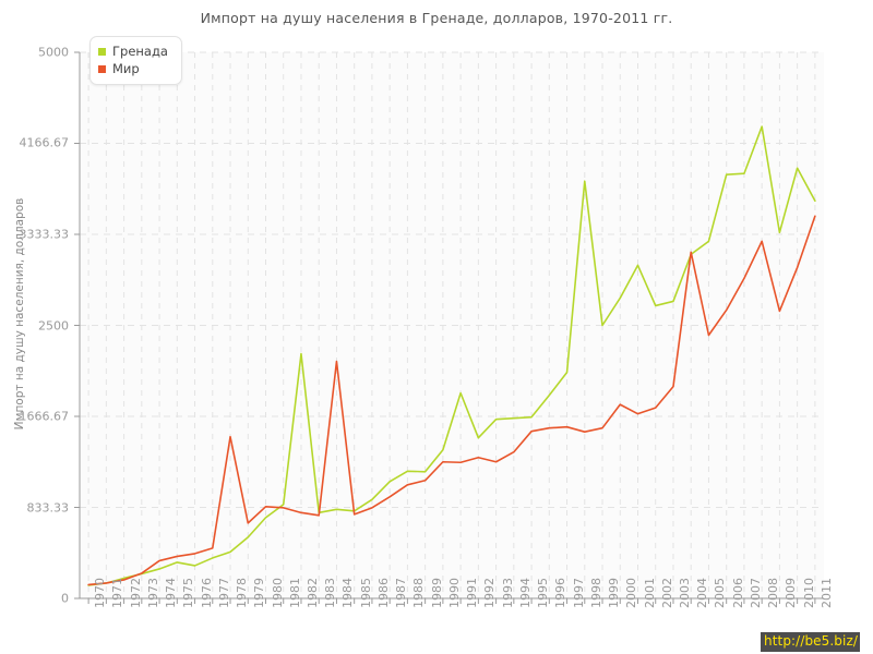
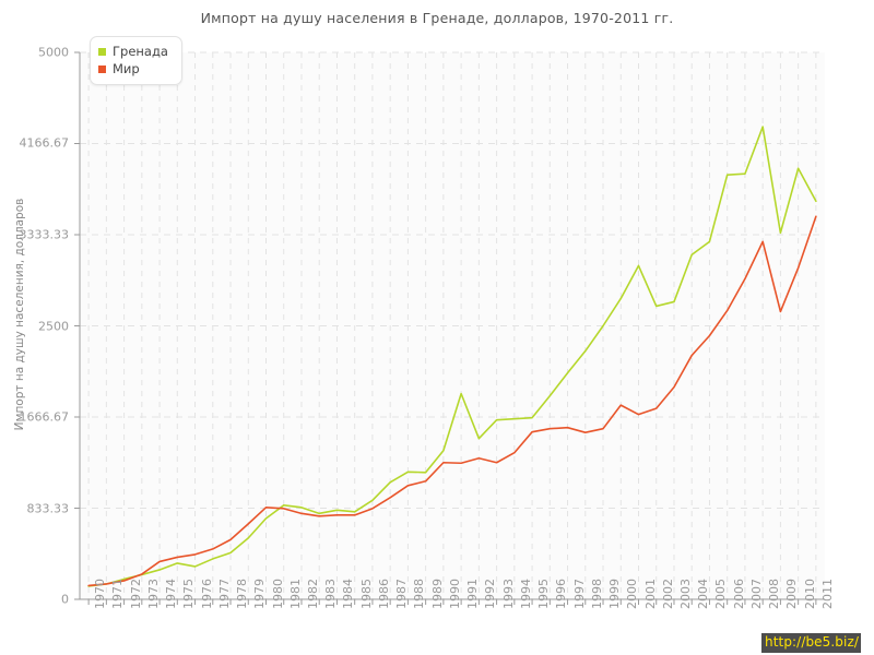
Мир/1978: 1480 -> 540
Гренада/1982: 2240 -> 840
Мир/1984: 2170 -> 770
Гренада/1998: 3820 -> 2270
Мир/2004: 3170 -> 2230
